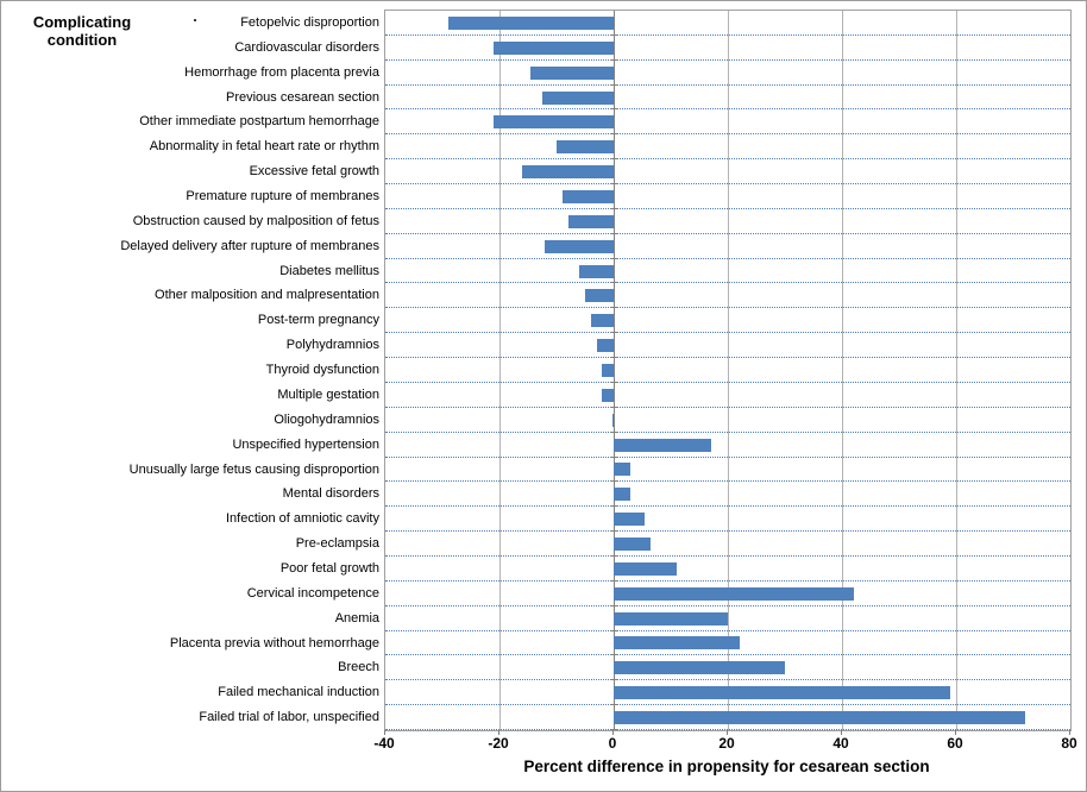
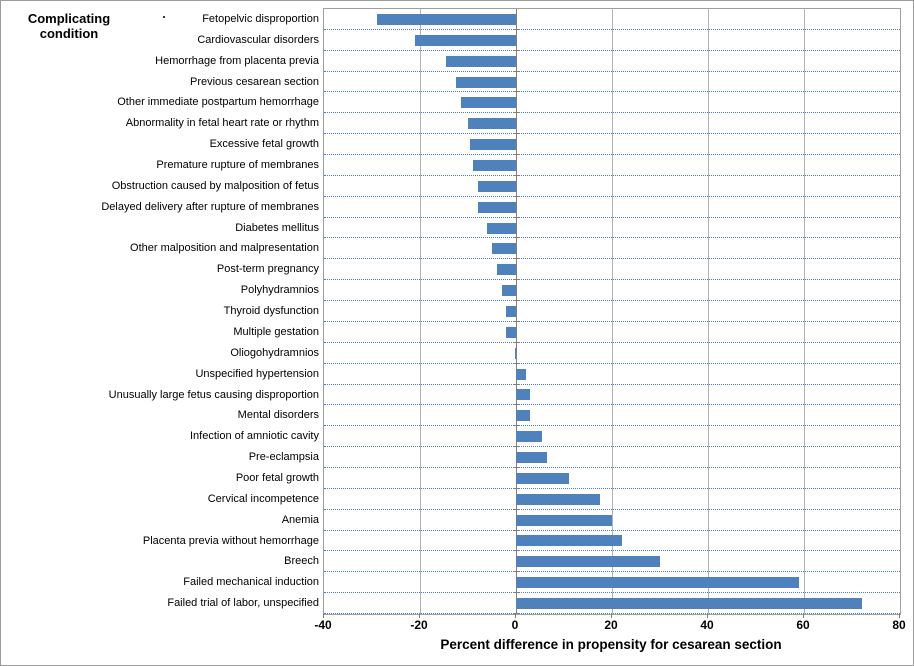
Other immediate postpartum hemorrhage: -21 -> -12
Excessive fetal growth: -16 -> -10
Delayed delivery after rupture of membranes: -12 -> -8
Unspecified hypertension: 17 -> 2
Cervical incompetence: 42 -> 18
